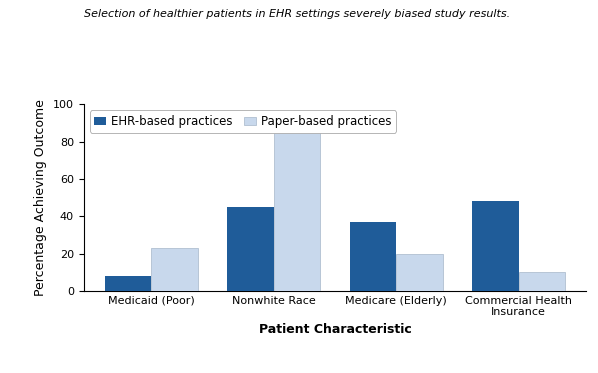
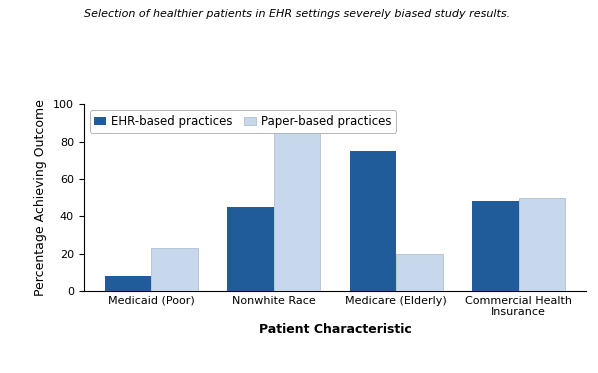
EHR-based practices/Medicare (Elderly): 37 -> 75
Paper-based practices/Commercial Health Insurance: 10 -> 50
